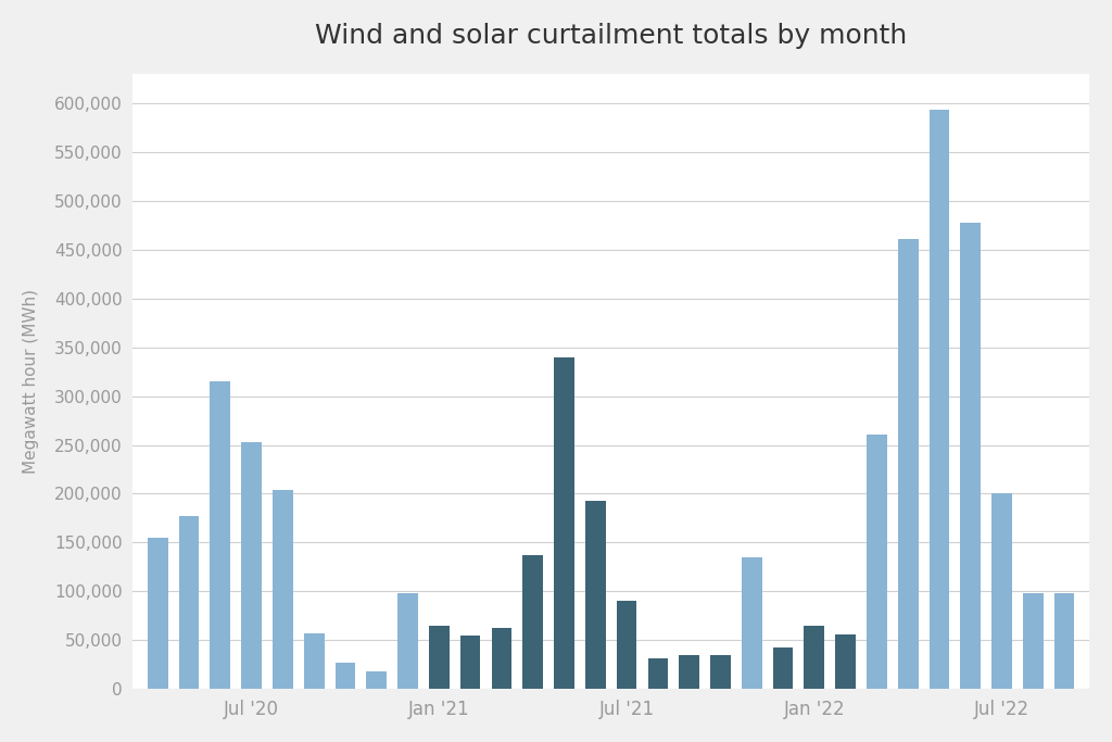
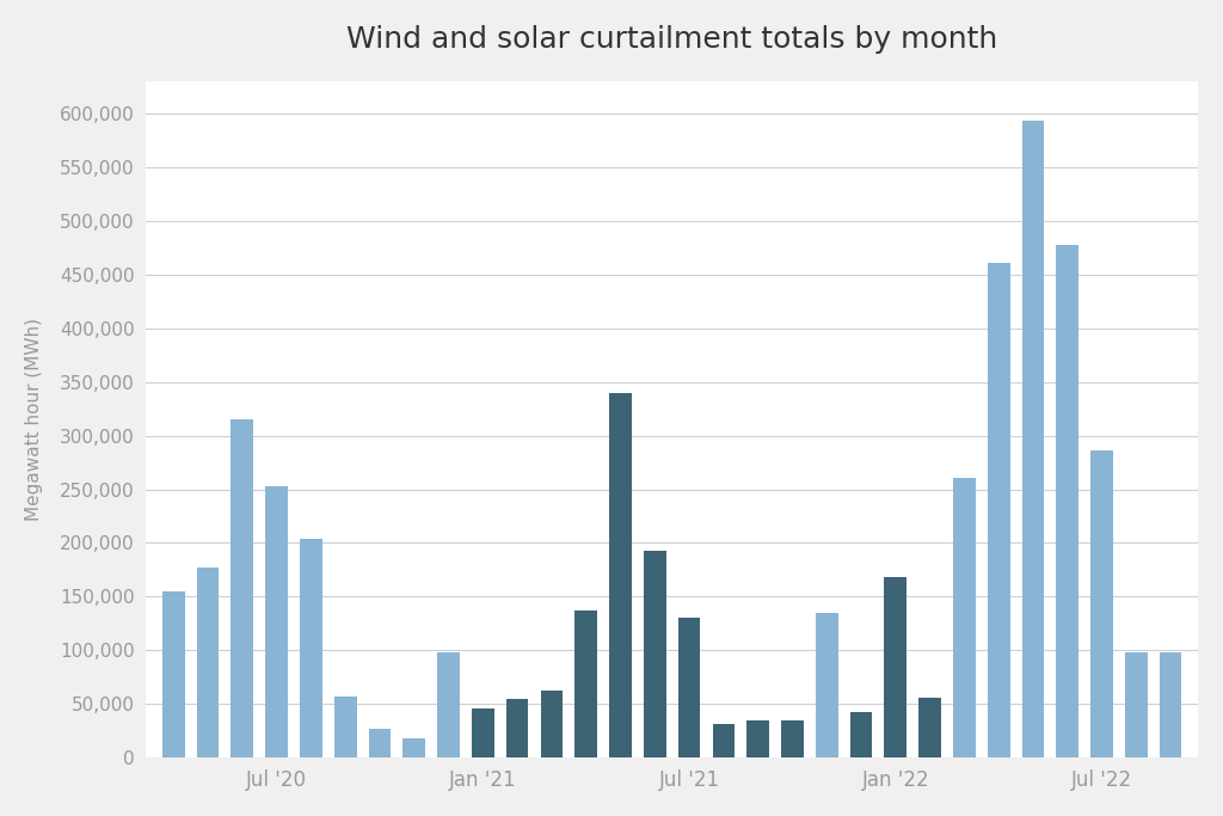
Jan '21: 65,000 -> 46,000
Jul '21: 90,000 -> 130,000
Jan '22: 65,000 -> 168,000
Jul '22: 200,000 -> 286,000
